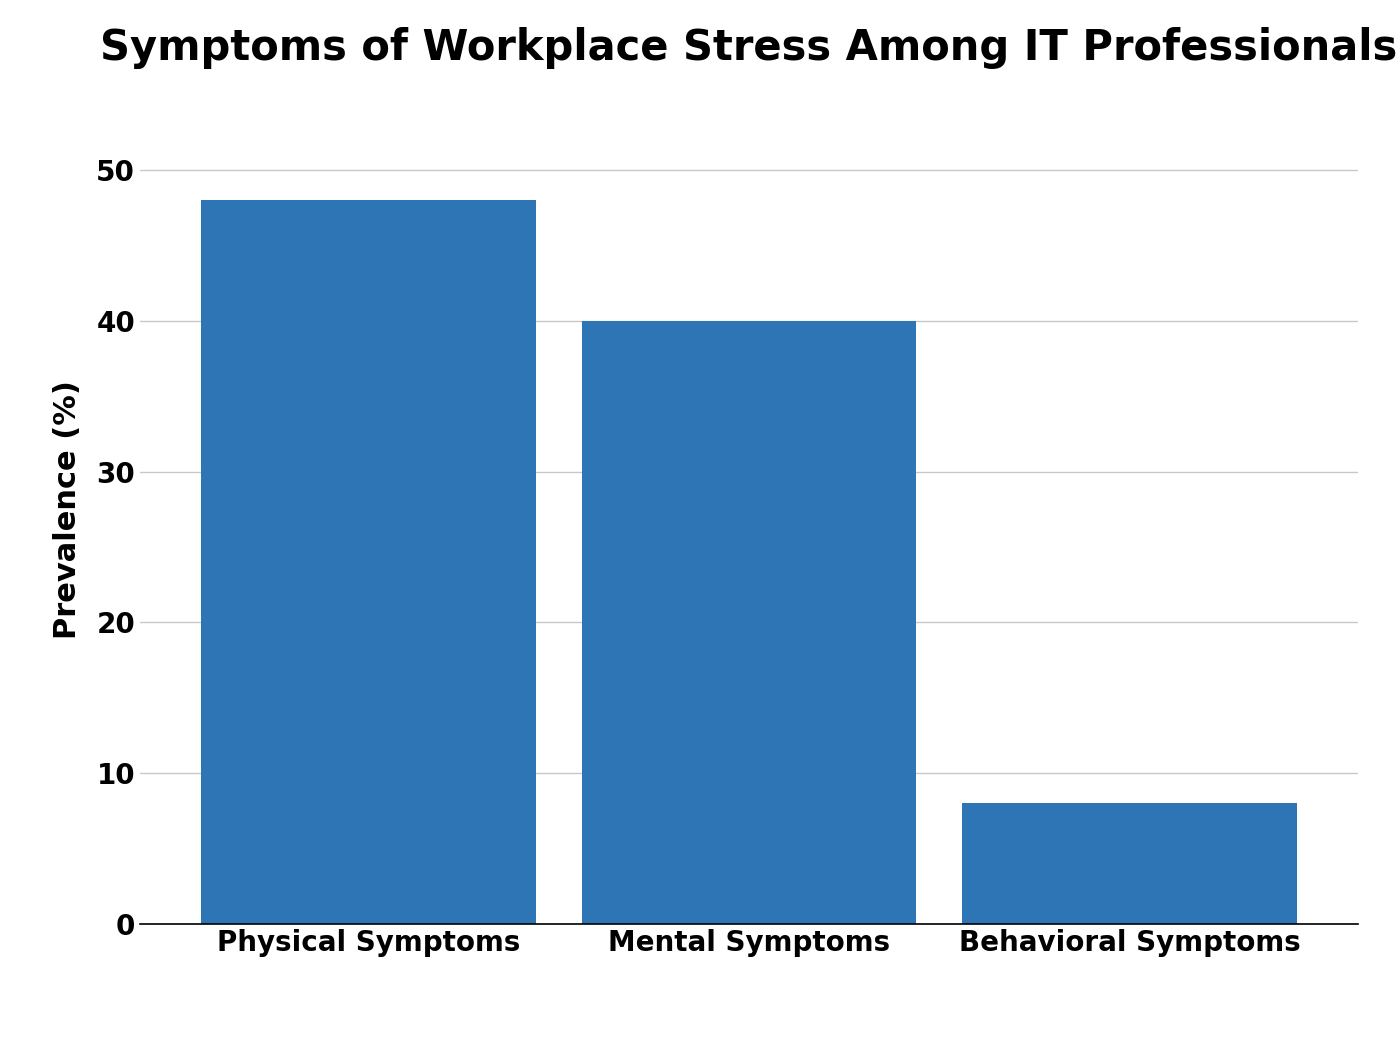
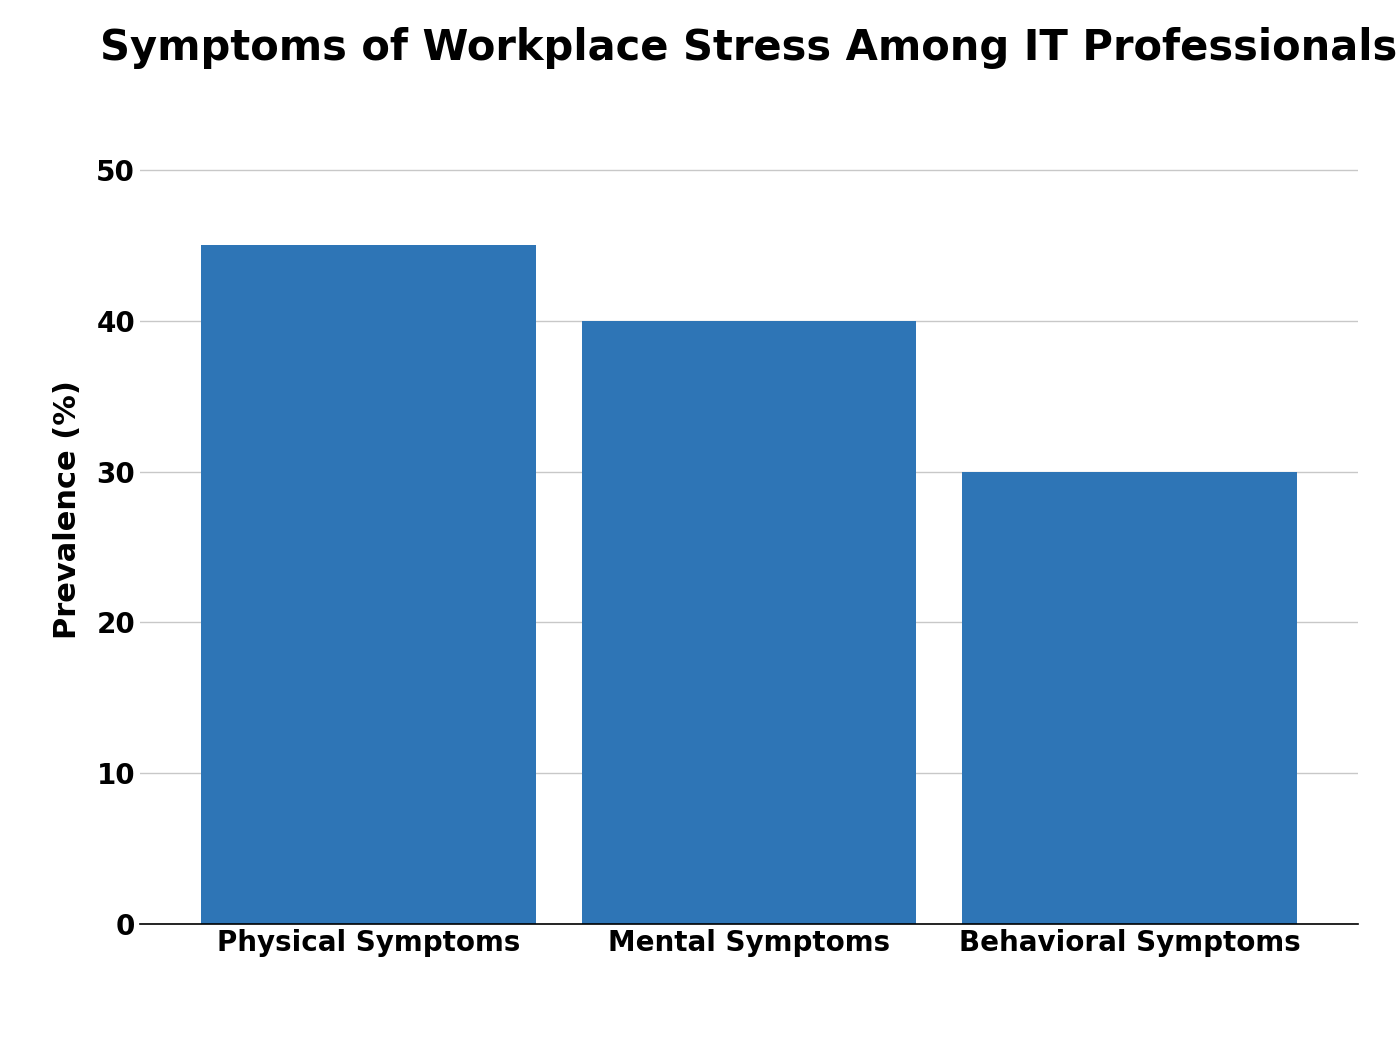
Physical Symptoms: 48 -> 45
Behavioral Symptoms: 8 -> 30
